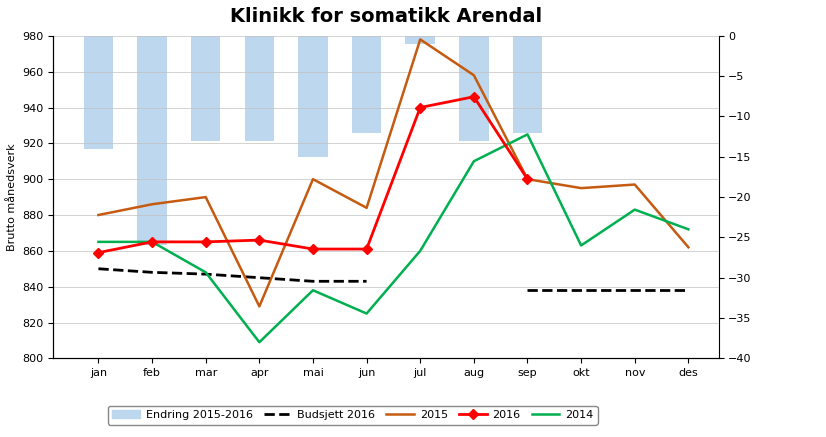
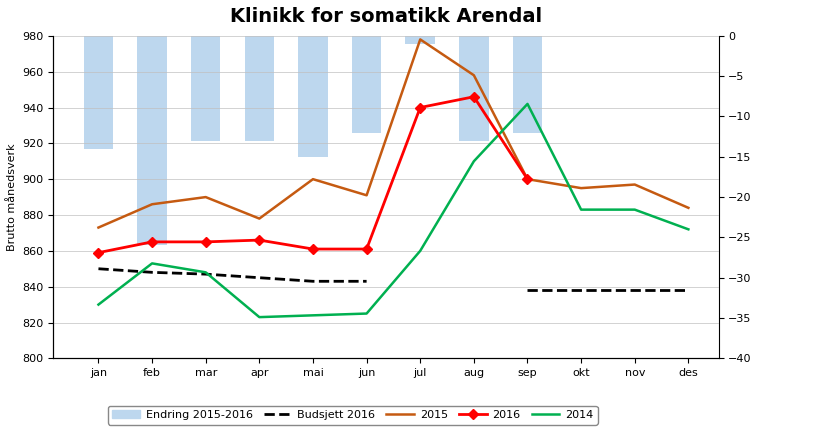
2015/jan: 880 -> 873
2014/jan: 865 -> 830
2014/feb: 865 -> 853
2015/apr: 829 -> 878
2014/apr: 809 -> 823
2014/mai: 838 -> 824
2015/jun: 884 -> 891
2014/sep: 925 -> 942
2014/okt: 863 -> 883
2015/des: 862 -> 884
